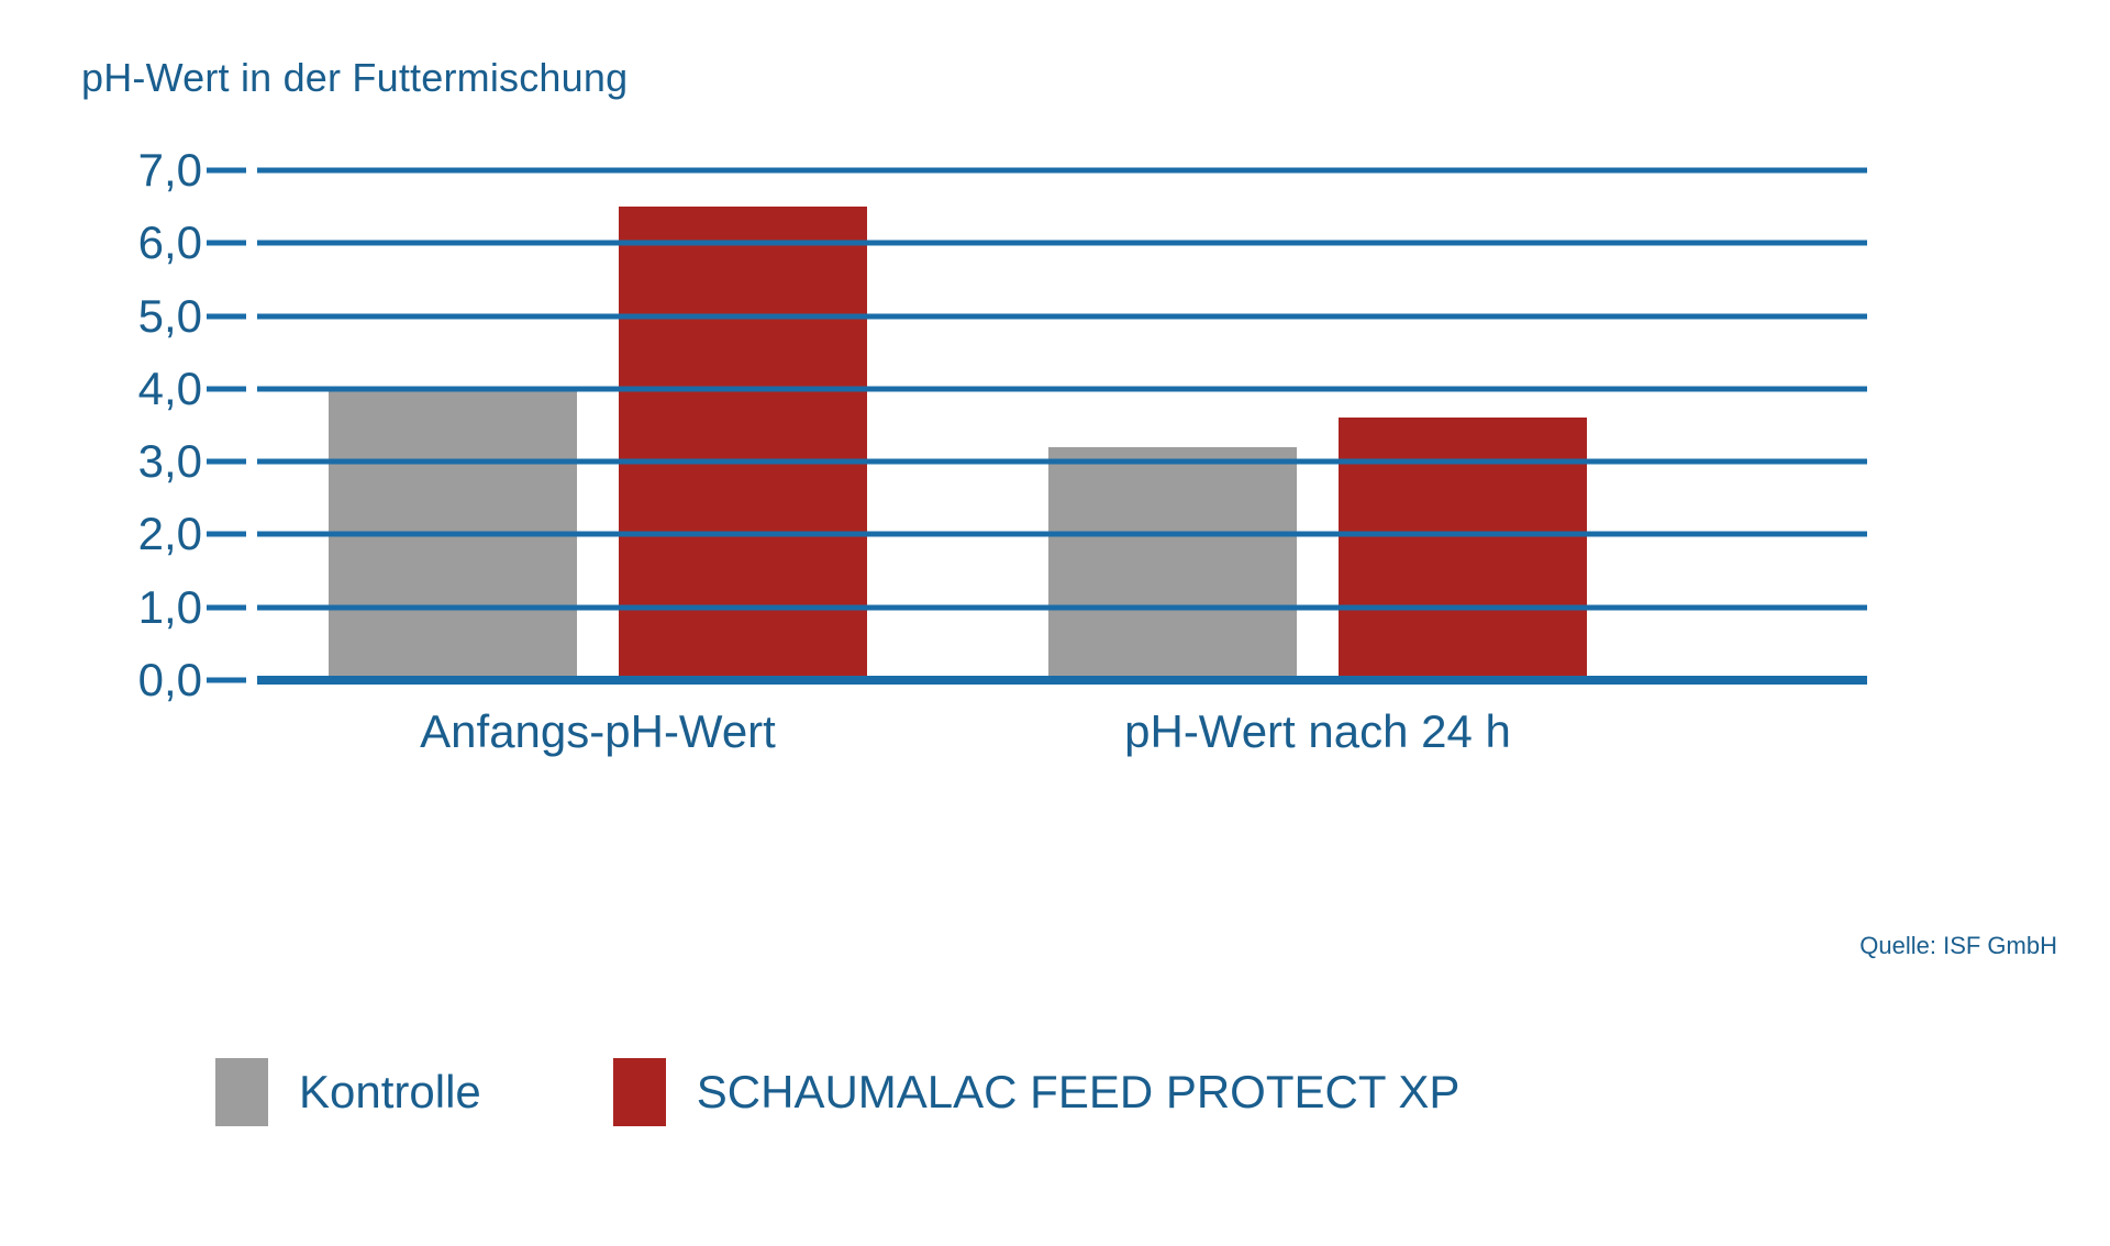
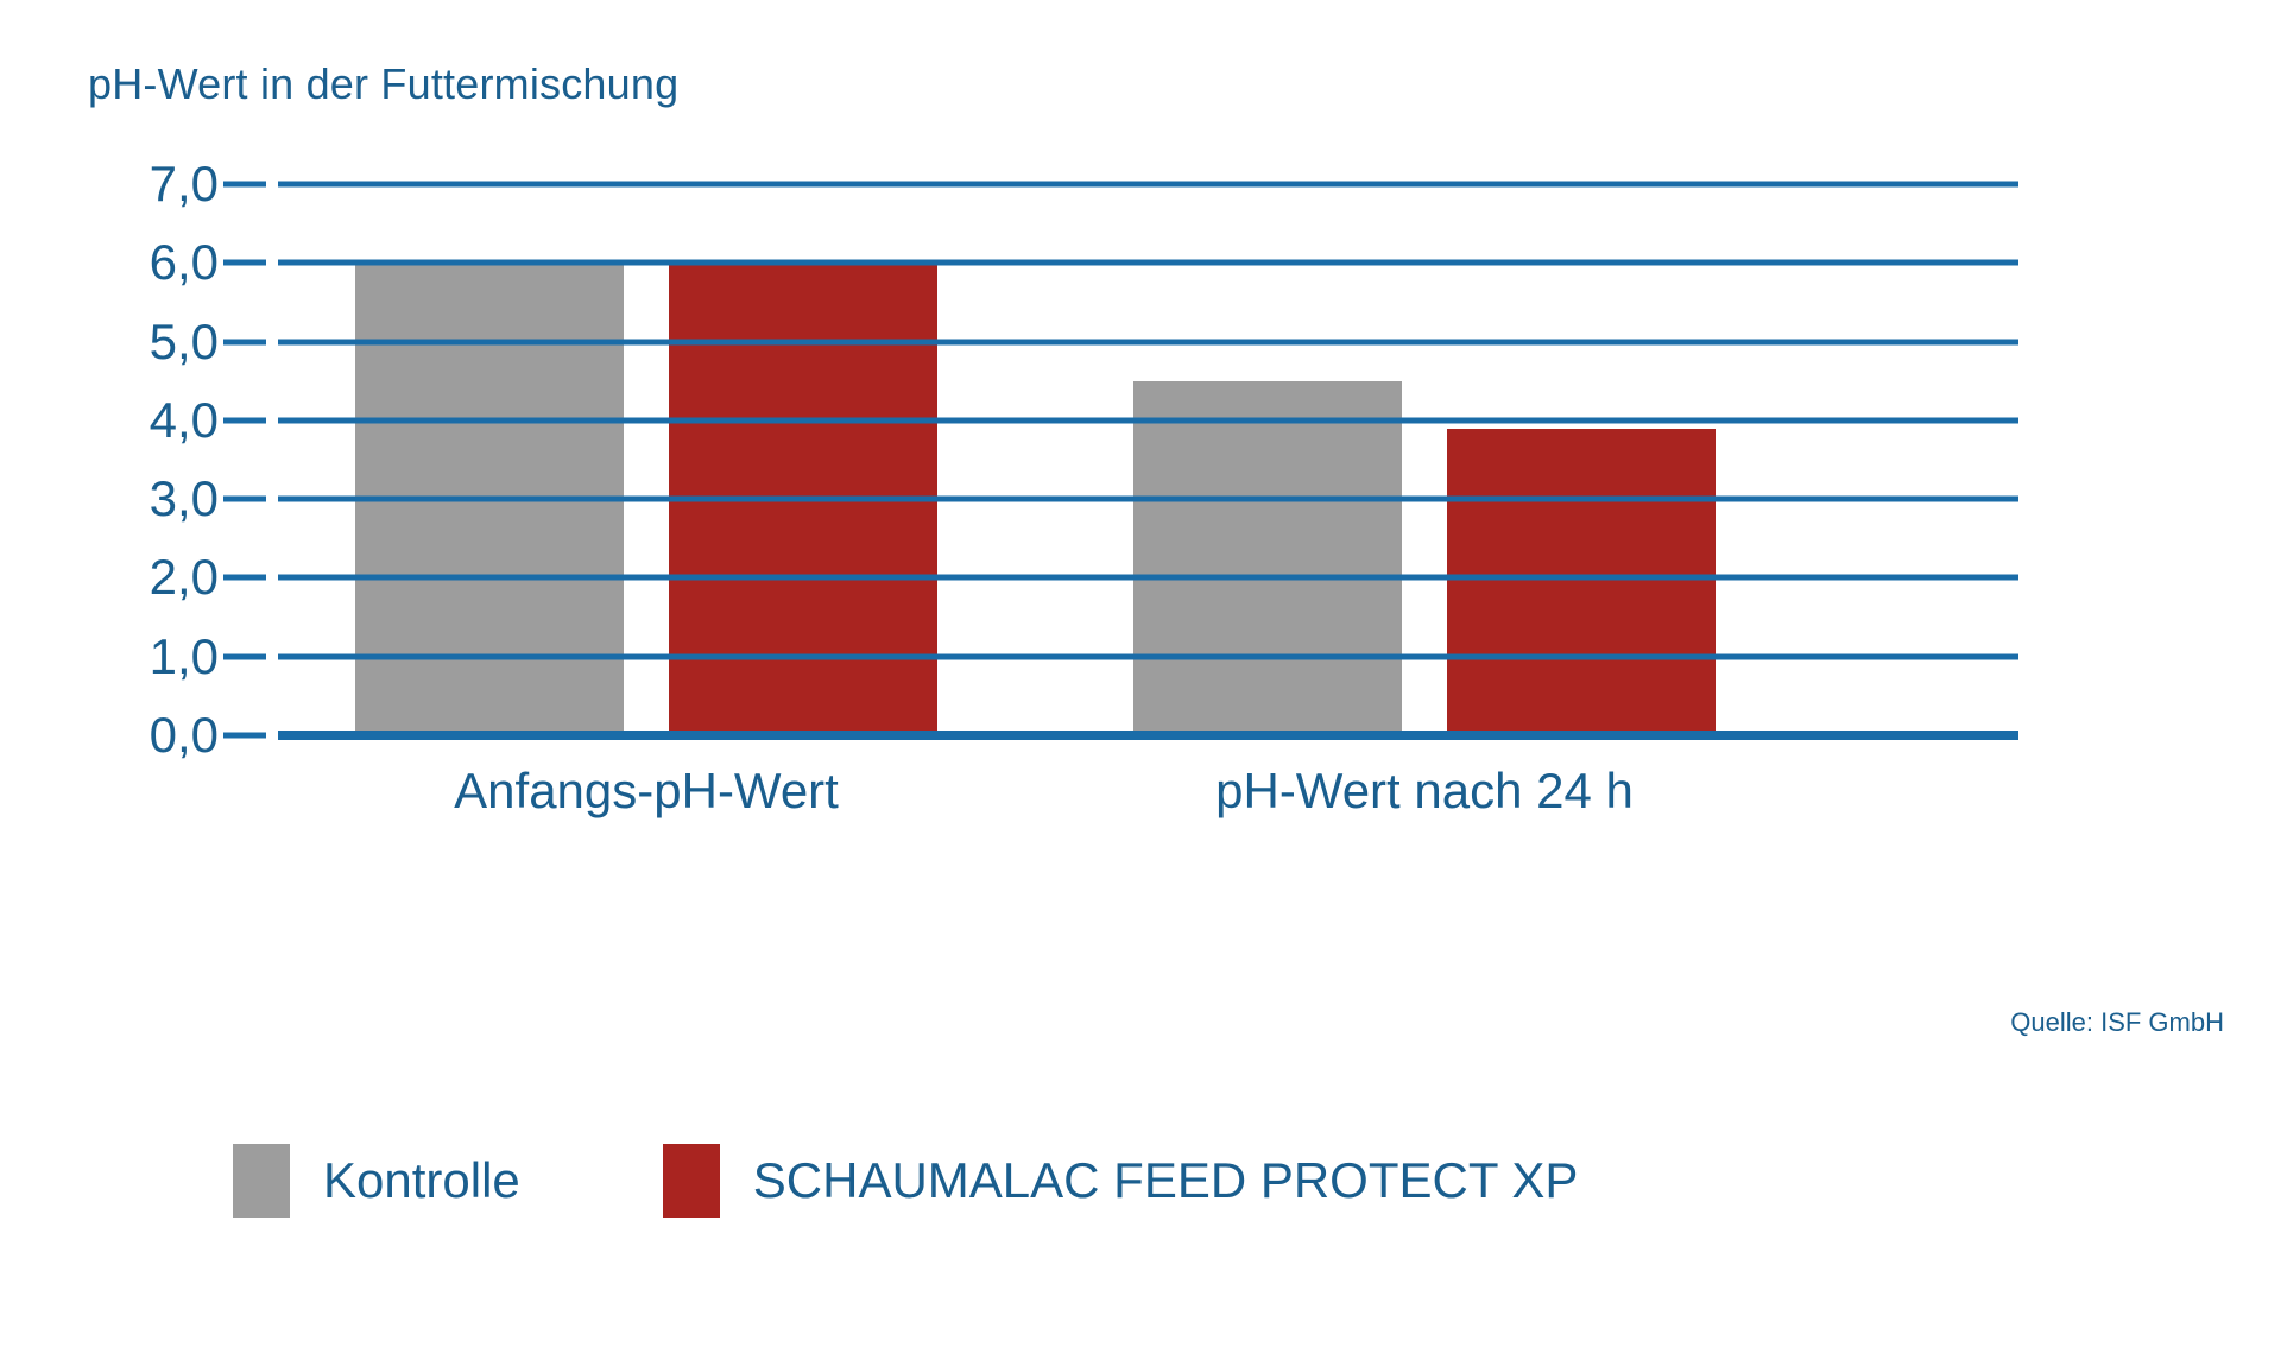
Kontrolle/Anfangs-pH-Wert: 4,0 -> 6,0
SCHAUMALAC FEED PROTECT XP/Anfangs-pH-Wert: 6,5 -> 6,0
Kontrolle/pH-Wert nach 24 h: 3,2 -> 4,5
SCHAUMALAC FEED PROTECT XP/pH-Wert nach 24 h: 3,6 -> 3,9
